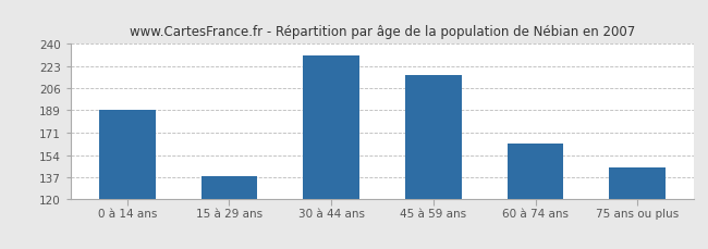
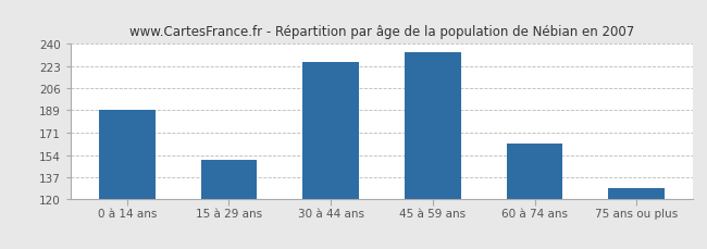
15 à 29 ans: 138 -> 150
30 à 44 ans: 231 -> 226
45 à 59 ans: 216 -> 234
75 ans ou plus: 144 -> 128
